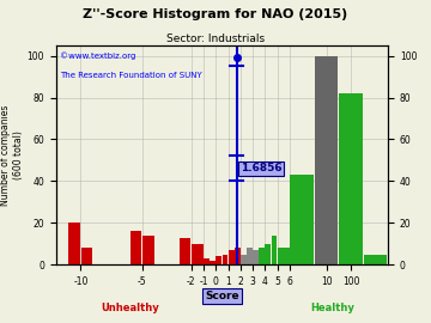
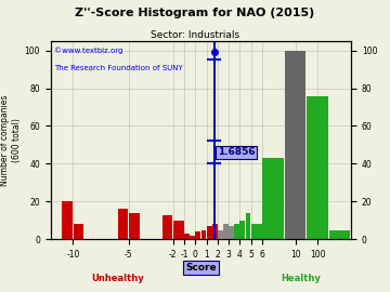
100: 82 -> 76
